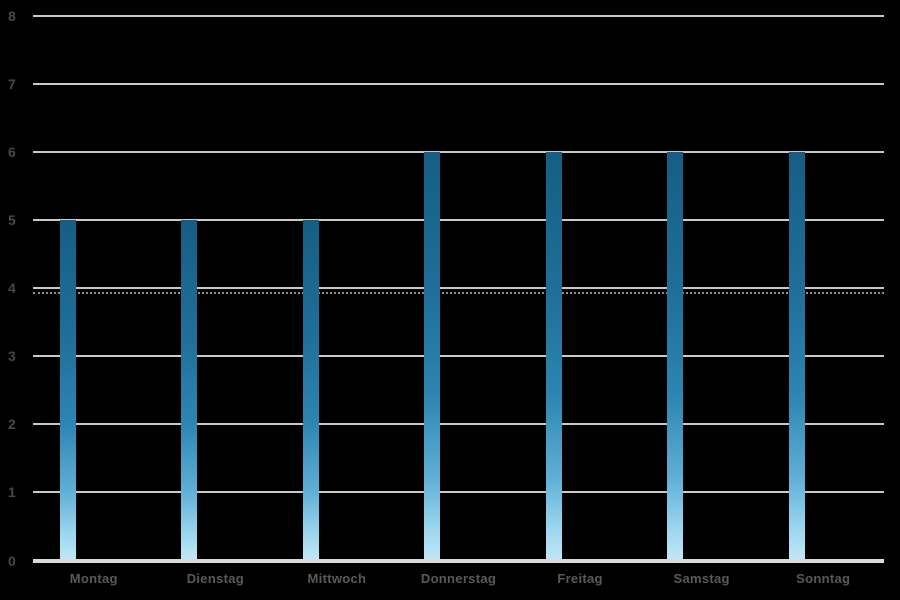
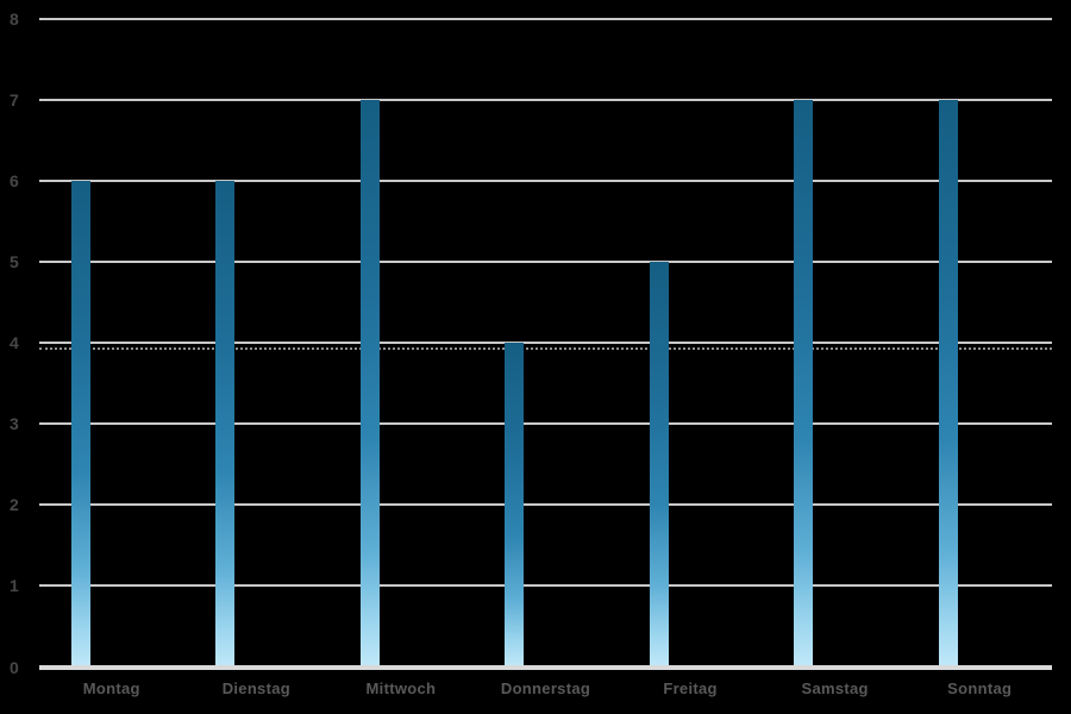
Montag: 5 -> 6
Dienstag: 5 -> 6
Mittwoch: 5 -> 7
Donnerstag: 6 -> 4
Freitag: 6 -> 5
Samstag: 6 -> 7
Sonntag: 6 -> 7
